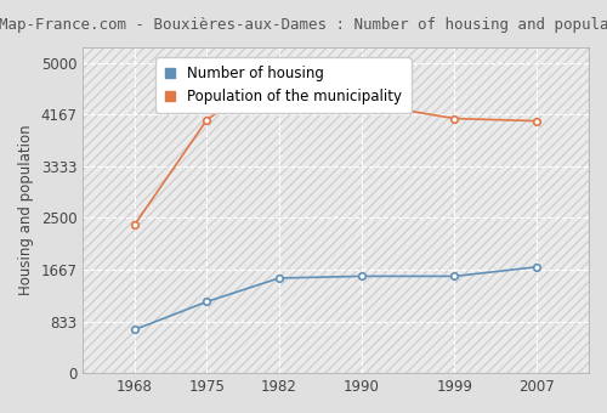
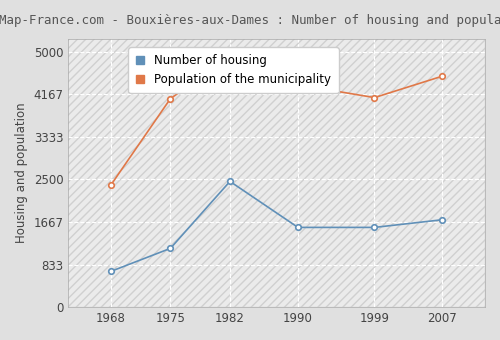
Number of housing/1982: 1530 -> 2460
Population of the municipality/2007: 4060 -> 4520
